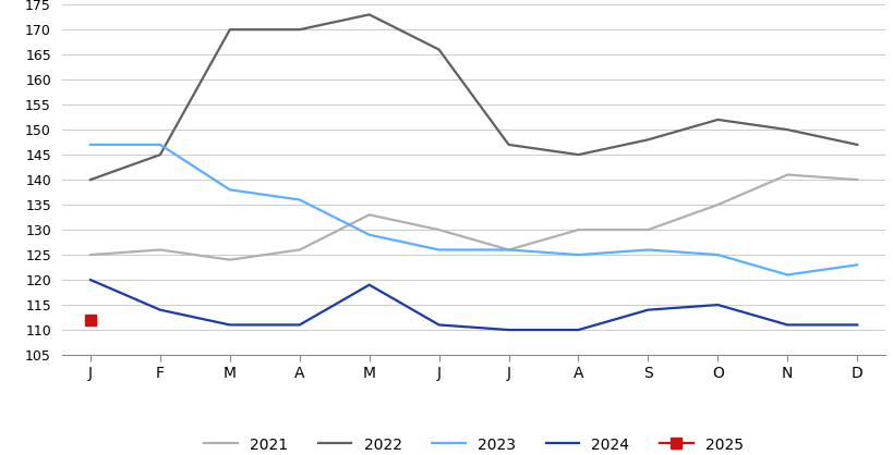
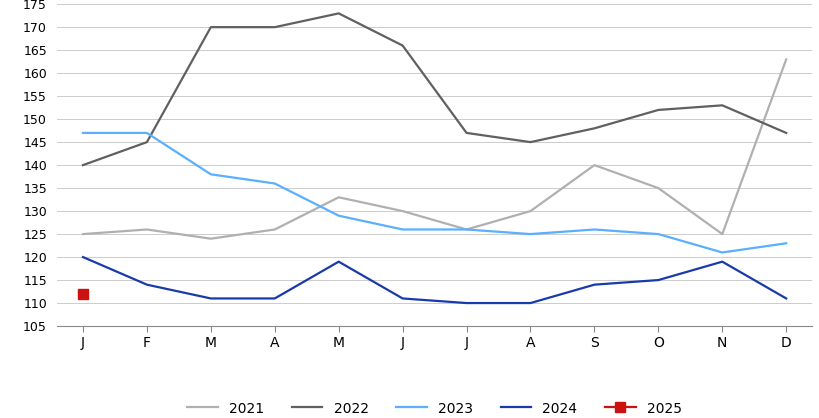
2021/S: 130 -> 140
2021/N: 141 -> 125
2022/N: 150 -> 153
2024/N: 111 -> 119
2021/D: 140 -> 163
